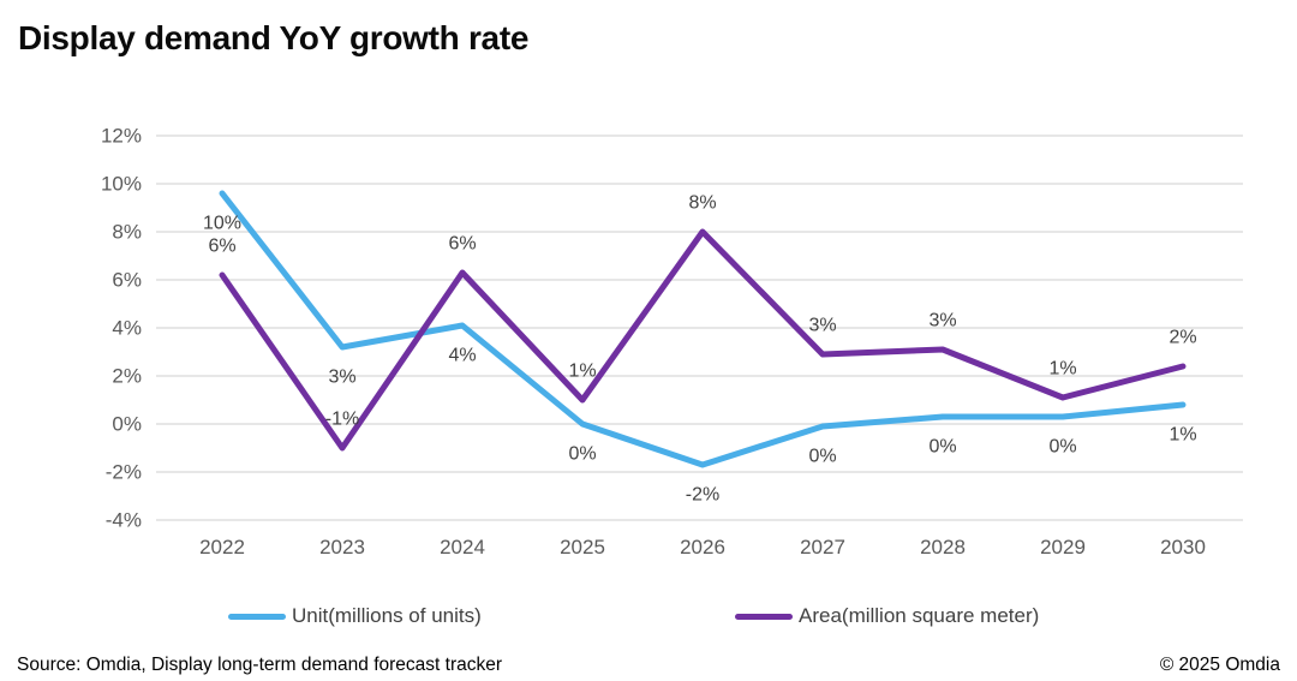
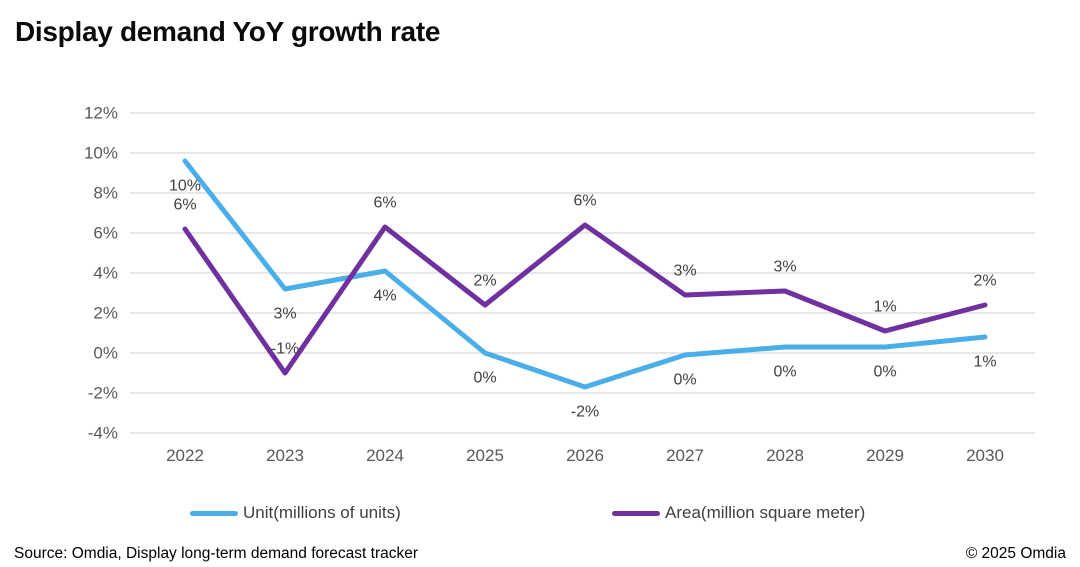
Area(million square meter)/2025: 1% -> 2%
Area(million square meter)/2026: 8% -> 6%
